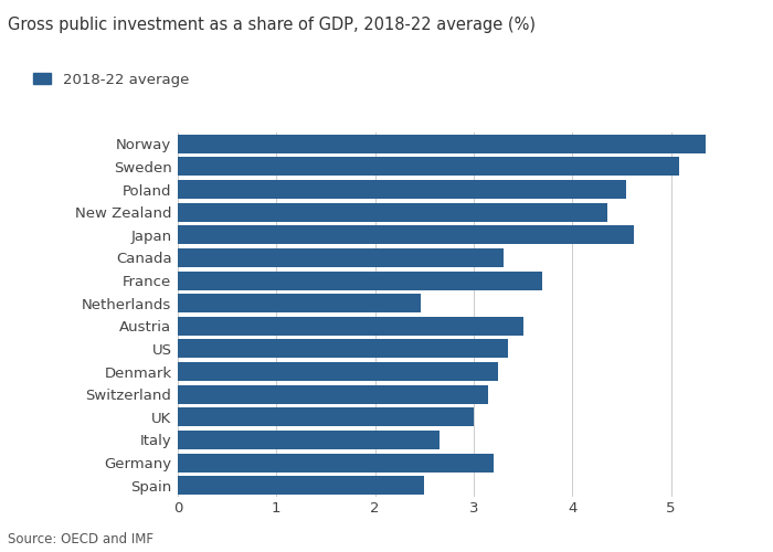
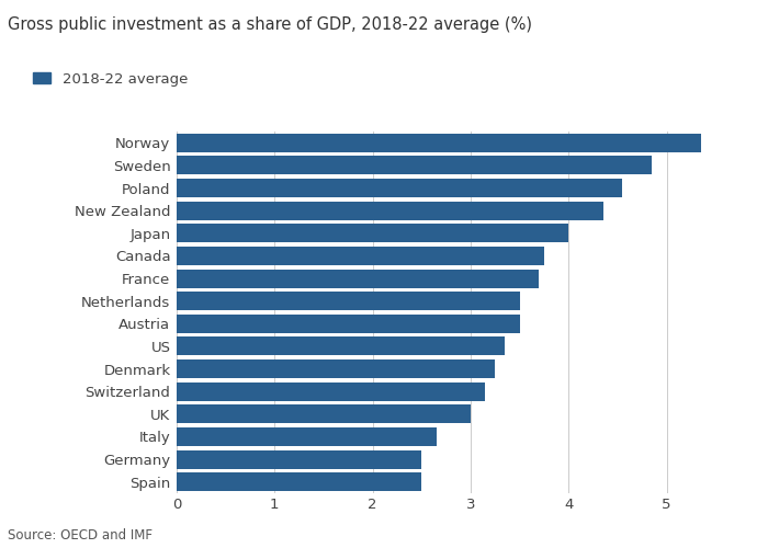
Sweden: 5.08 -> 4.85
Japan: 4.62 -> 4.00
Canada: 3.30 -> 3.75
Netherlands: 2.46 -> 3.50
Germany: 3.20 -> 2.50
